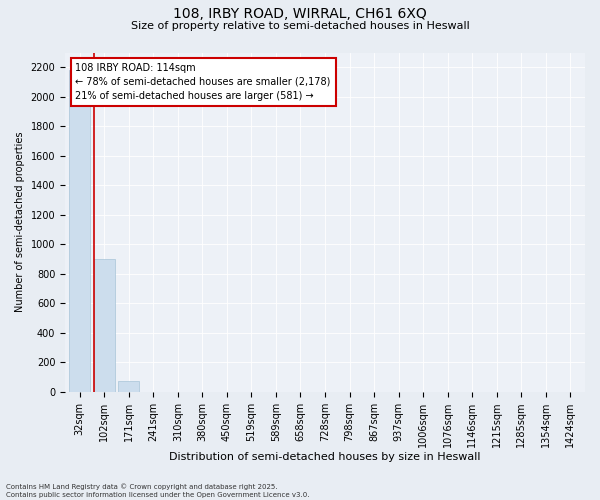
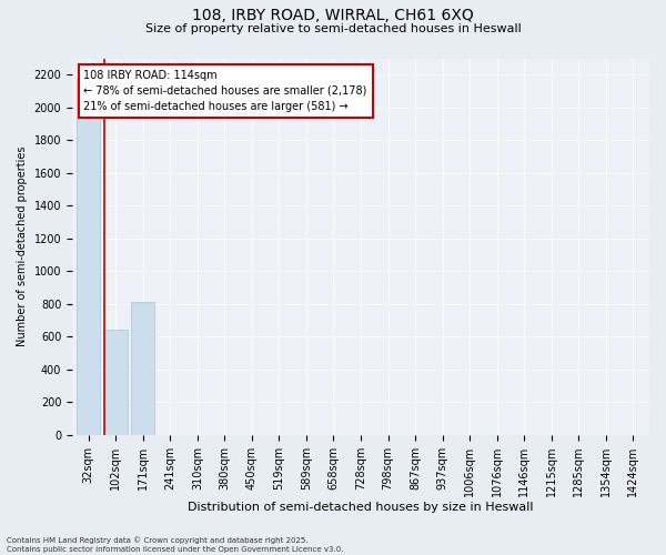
102sqm: 900 -> 640
171sqm: 80 -> 810
